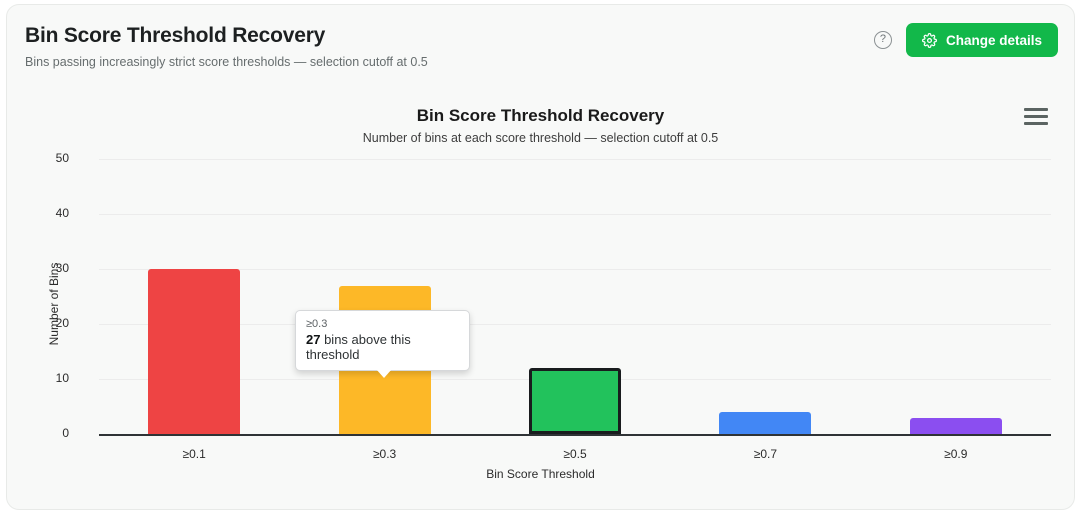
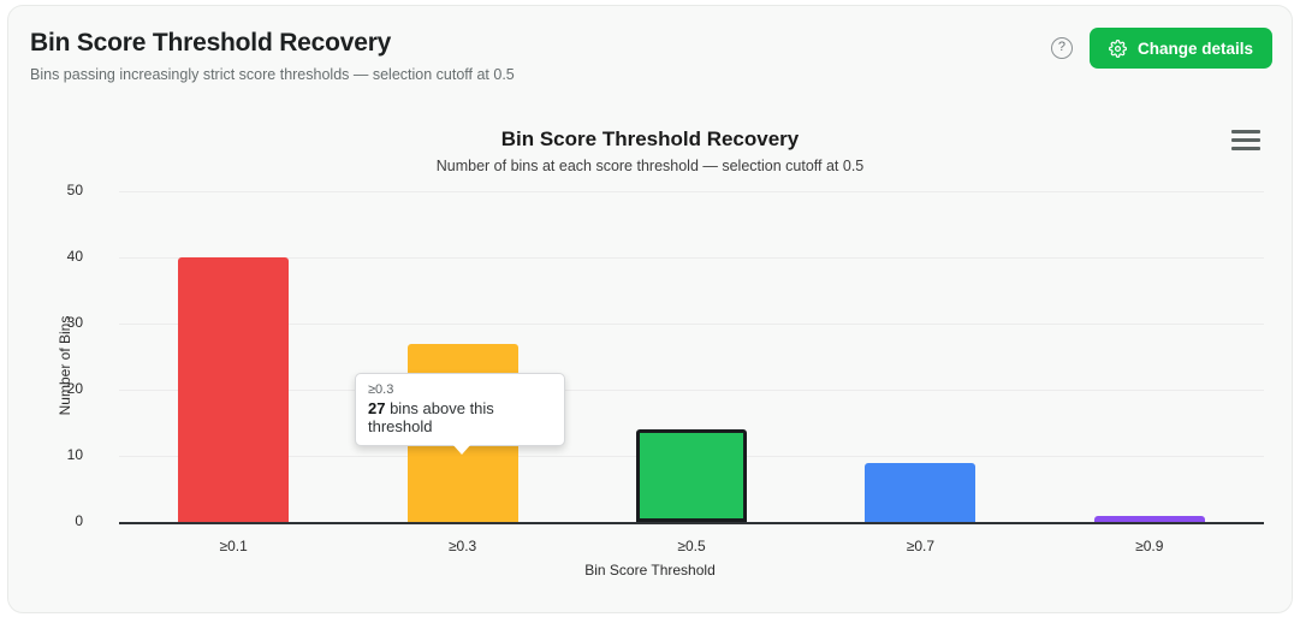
≥0.1: 30 -> 40
≥0.5: 12 -> 14
≥0.7: 4 -> 9
≥0.9: 3 -> 1
